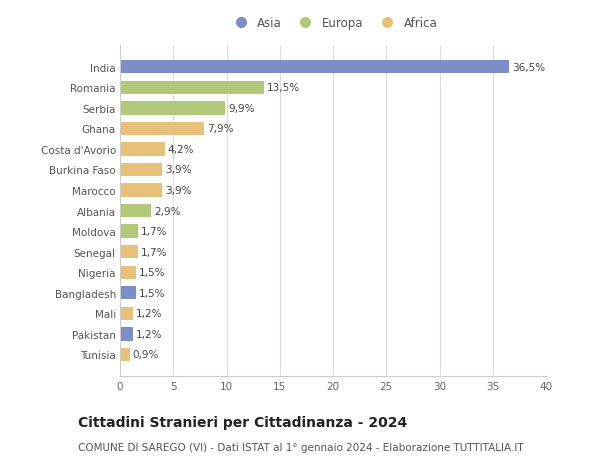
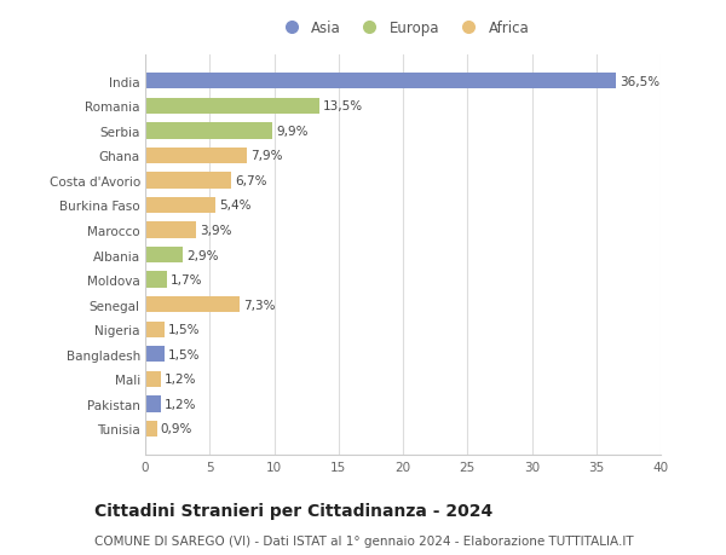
Costa d'Avorio: 4,2% -> 6,7%
Burkina Faso: 3,9% -> 5,4%
Senegal: 1,7% -> 7,3%
